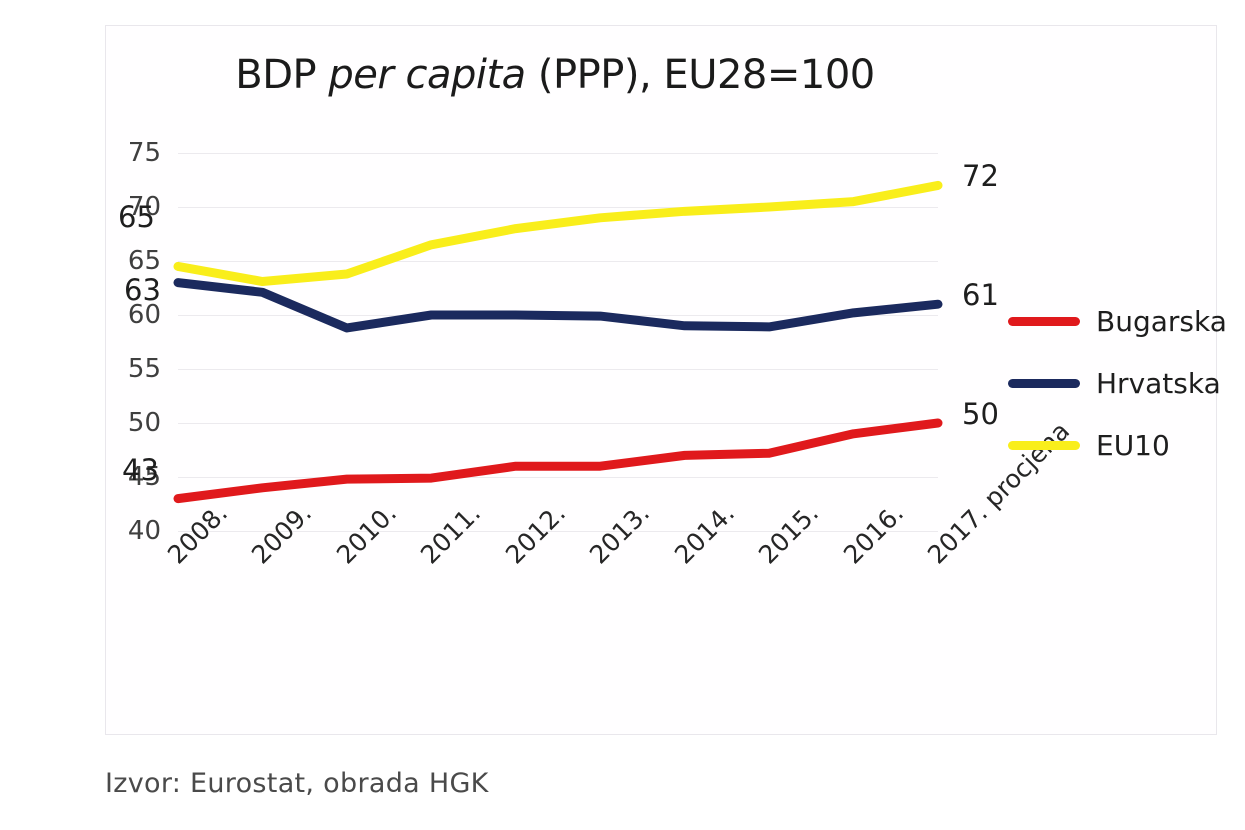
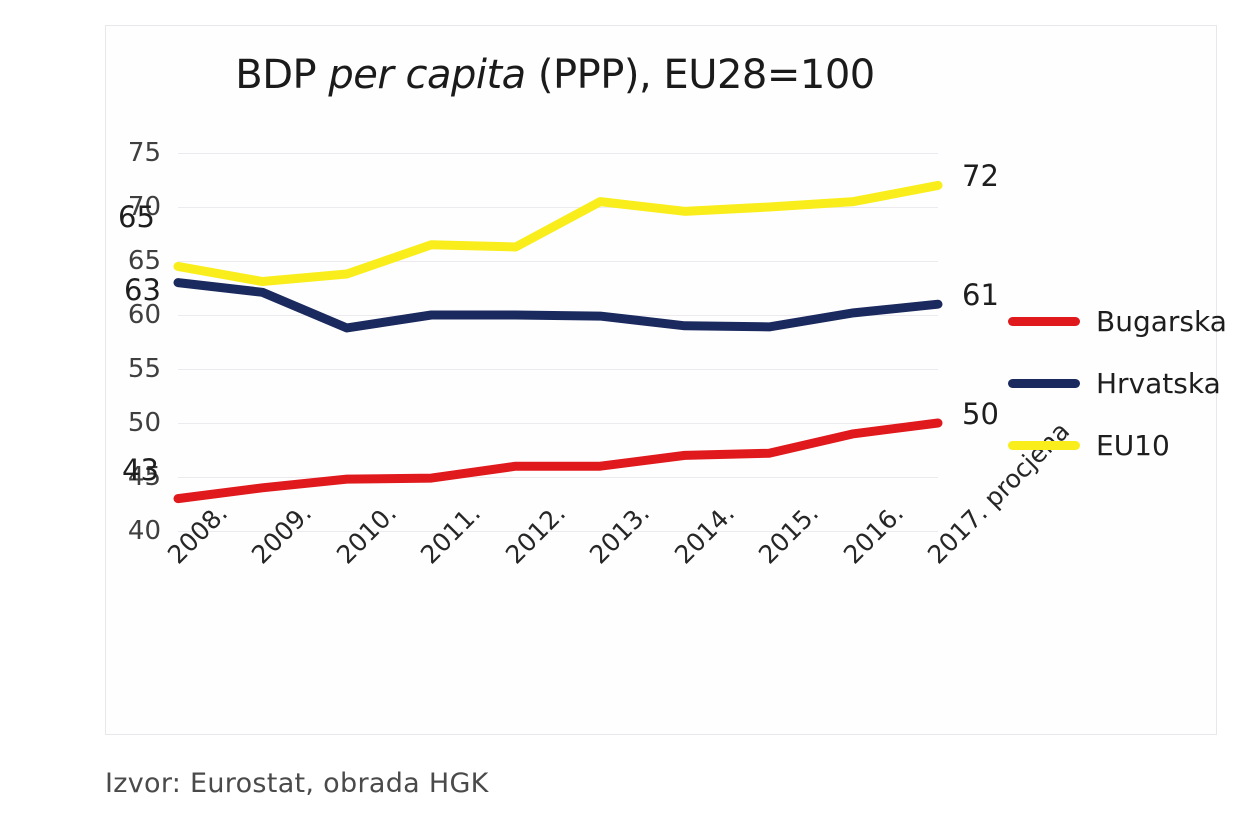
EU10/2012.: 68.0 -> 66.3
EU10/2013.: 69.0 -> 70.5
